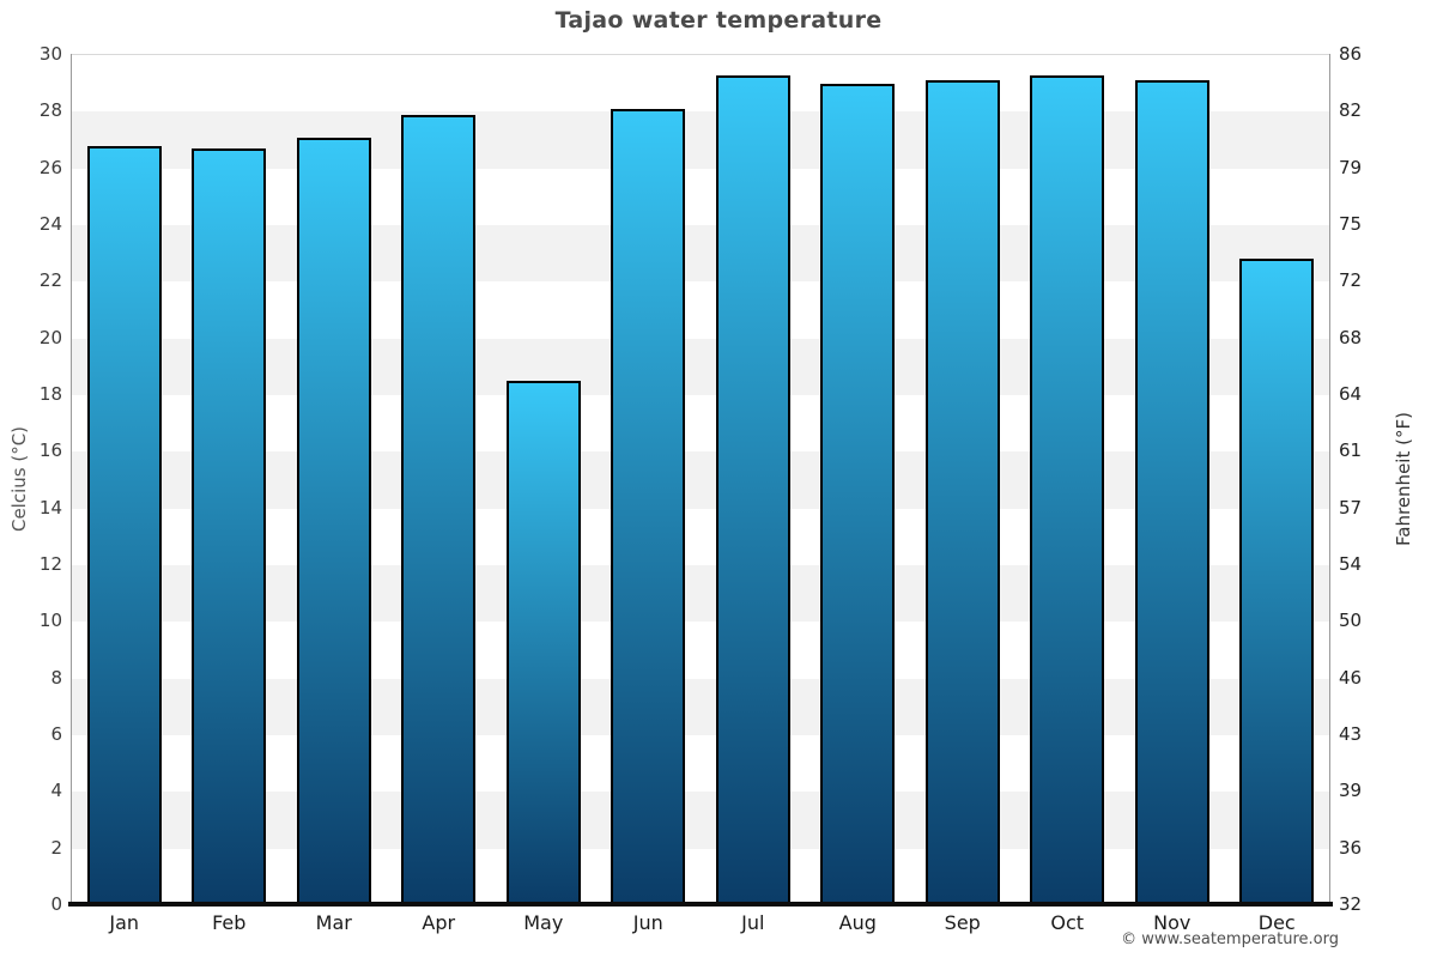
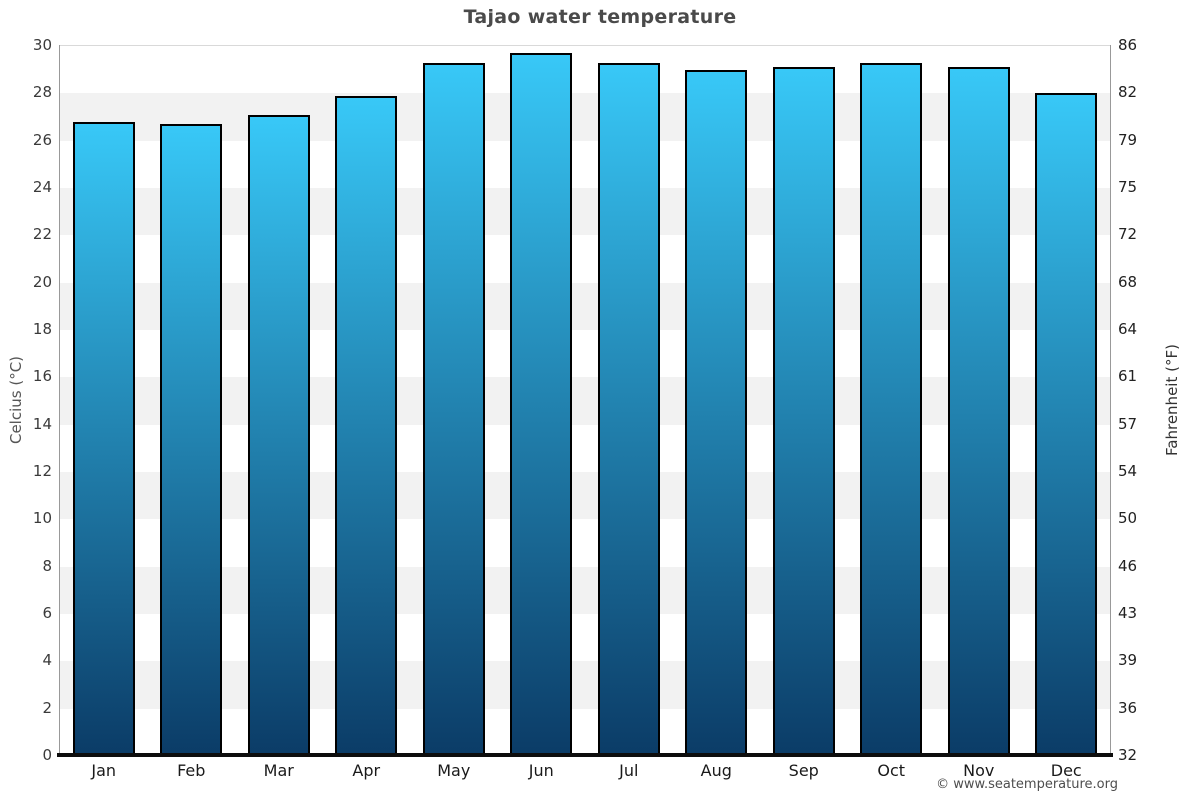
May: 18.5 -> 29.3
Jun: 28.1 -> 29.7
Dec: 22.8 -> 28.0
